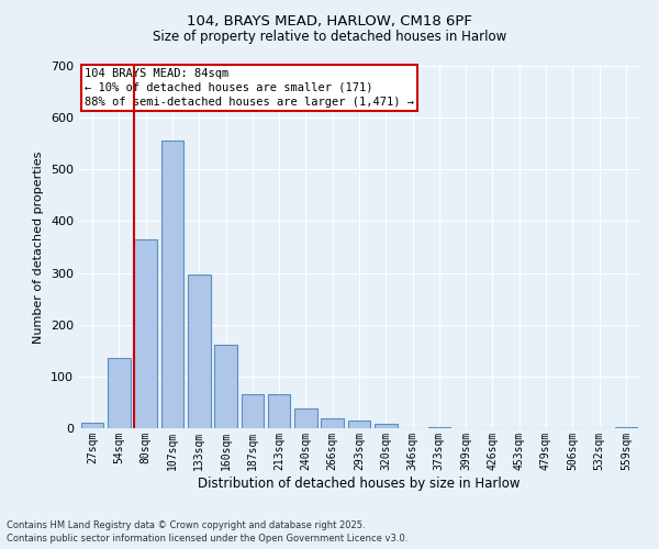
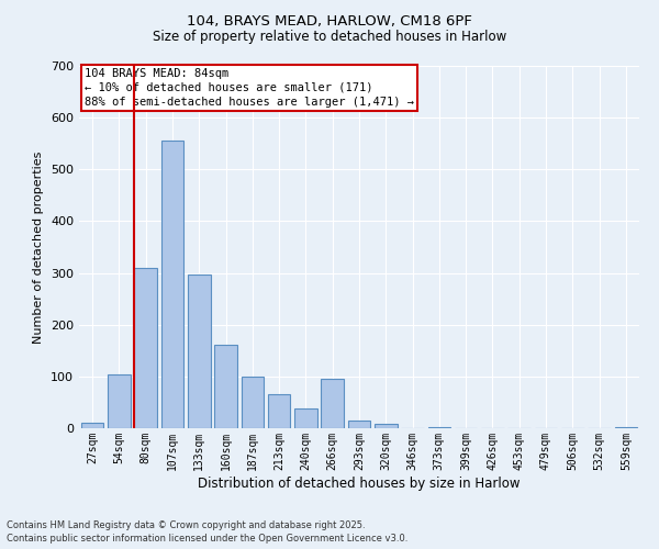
54sqm: 135 -> 105
80sqm: 365 -> 310
187sqm: 65 -> 100
266sqm: 20 -> 95
